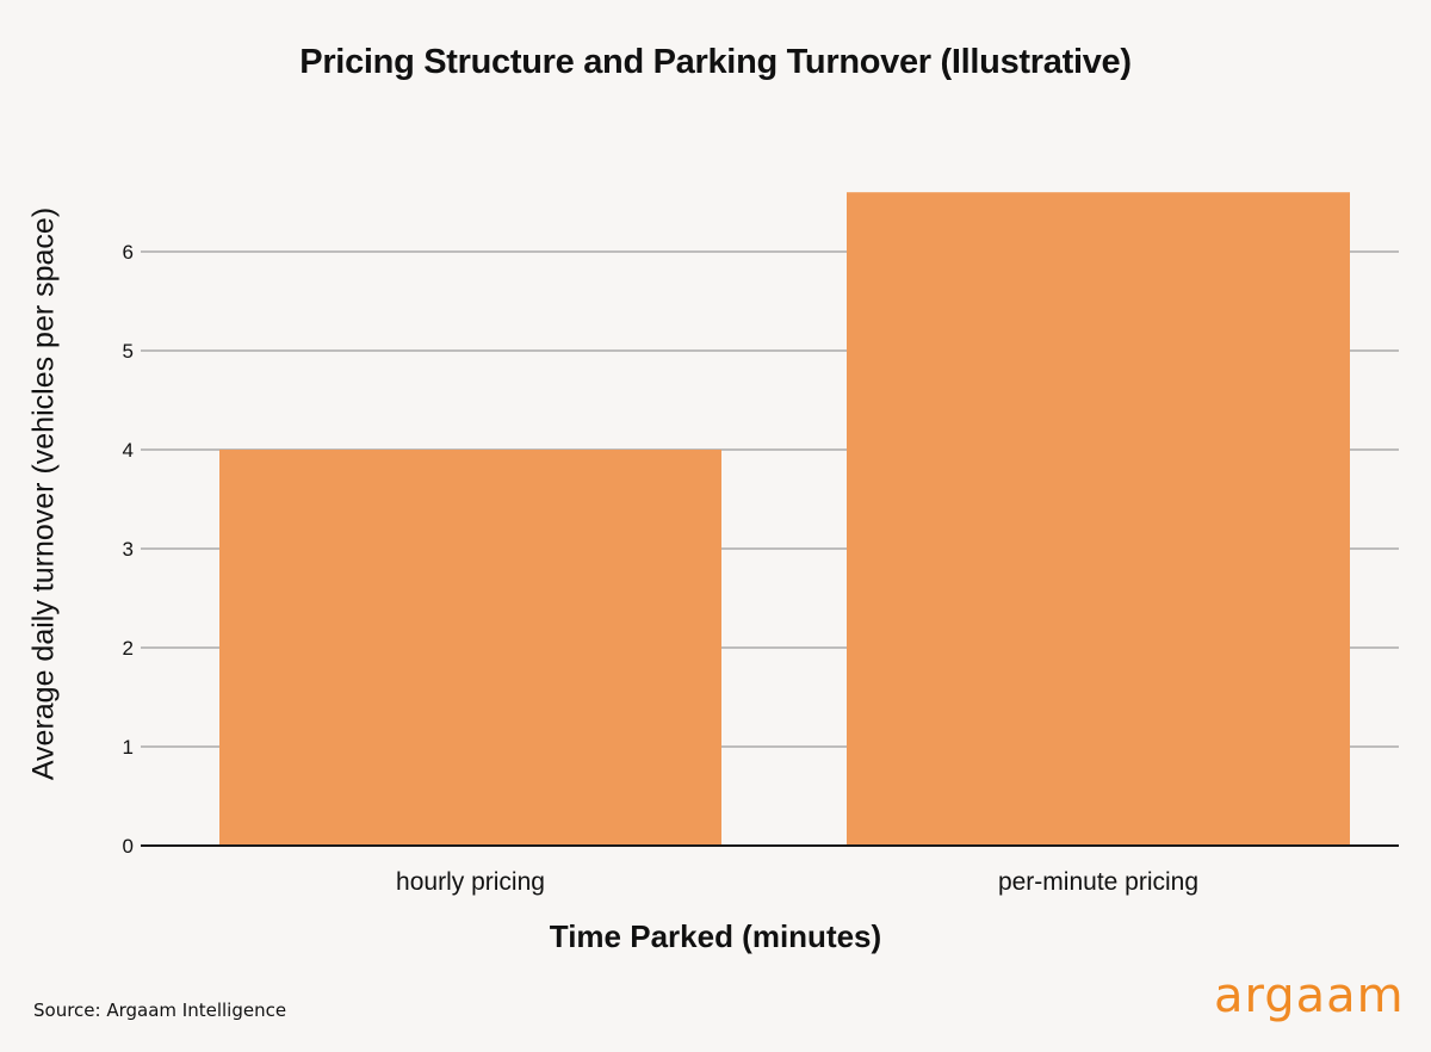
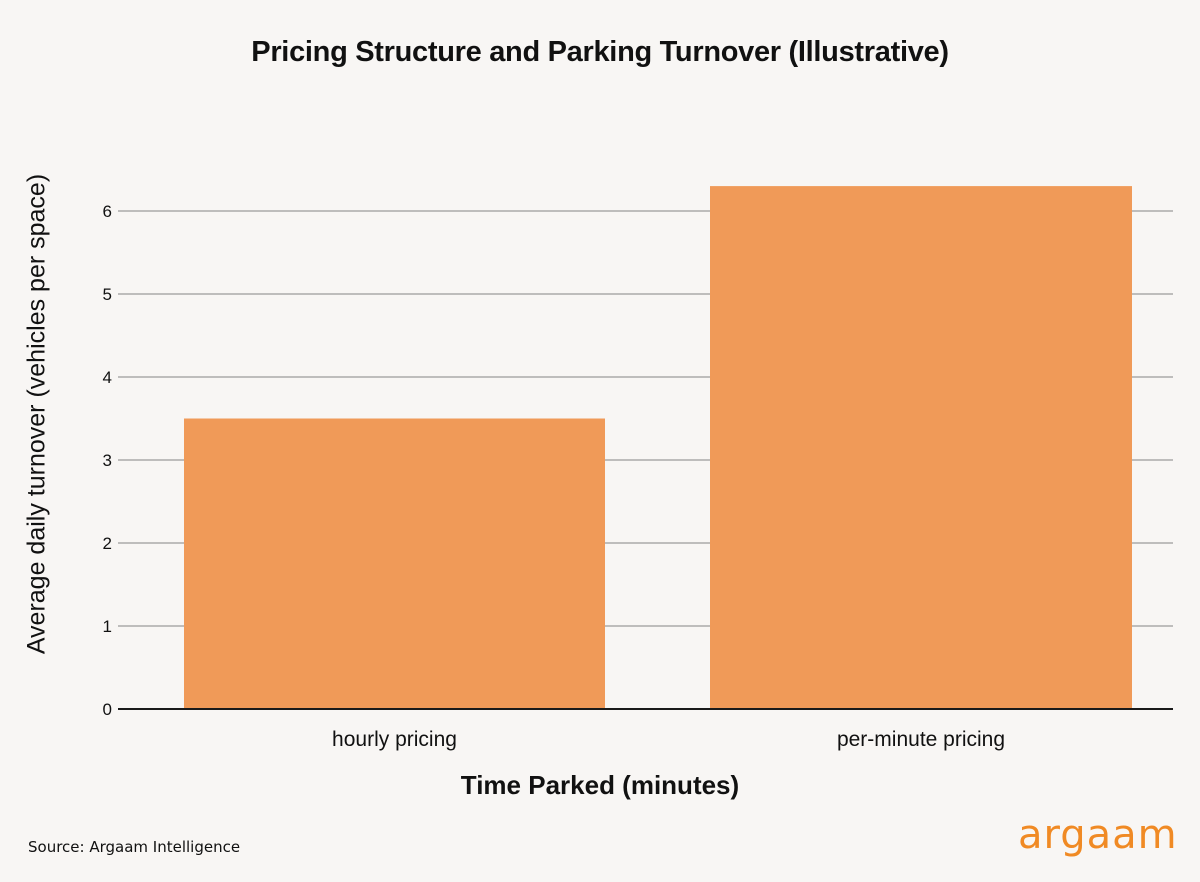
hourly pricing: 4.0 -> 3.5
per-minute pricing: 6.6 -> 6.3
